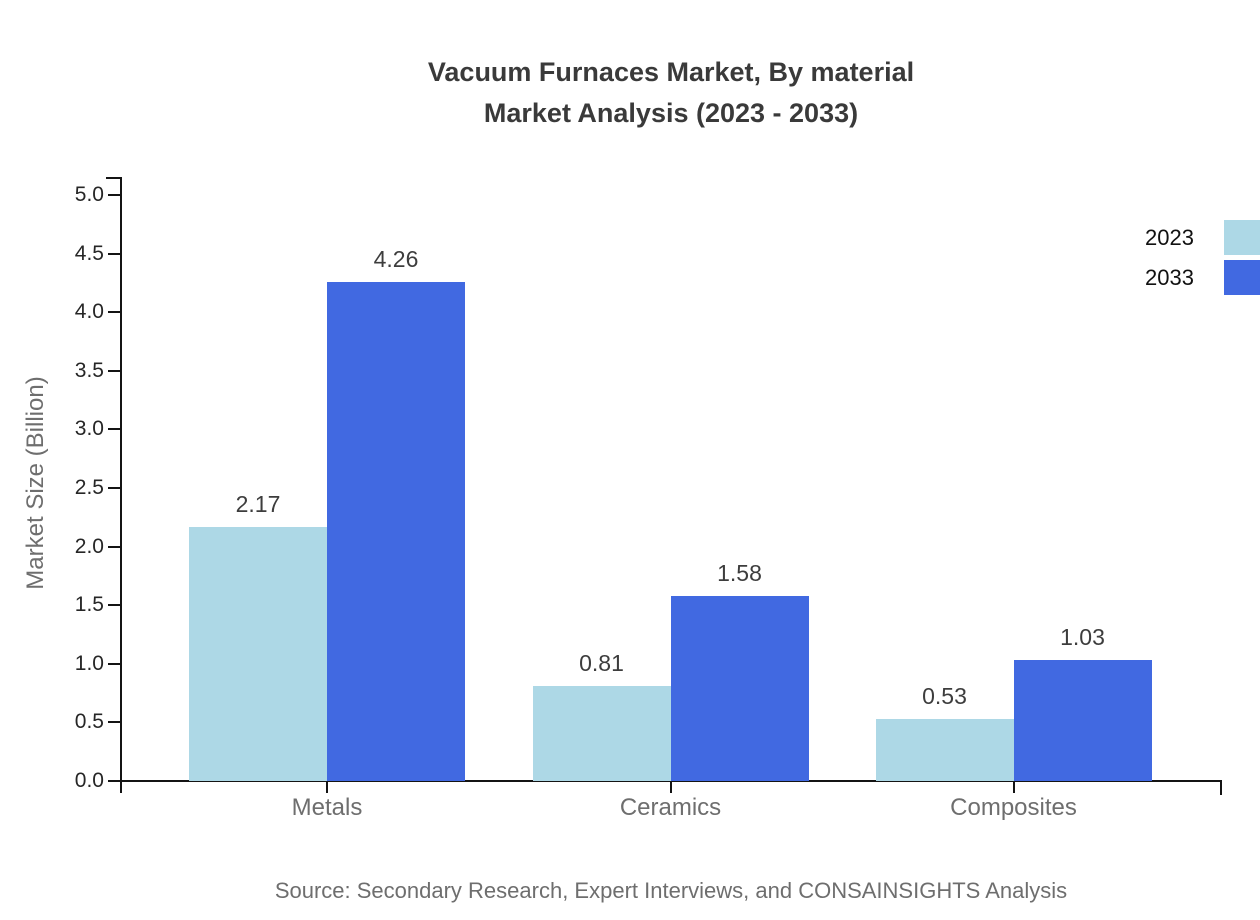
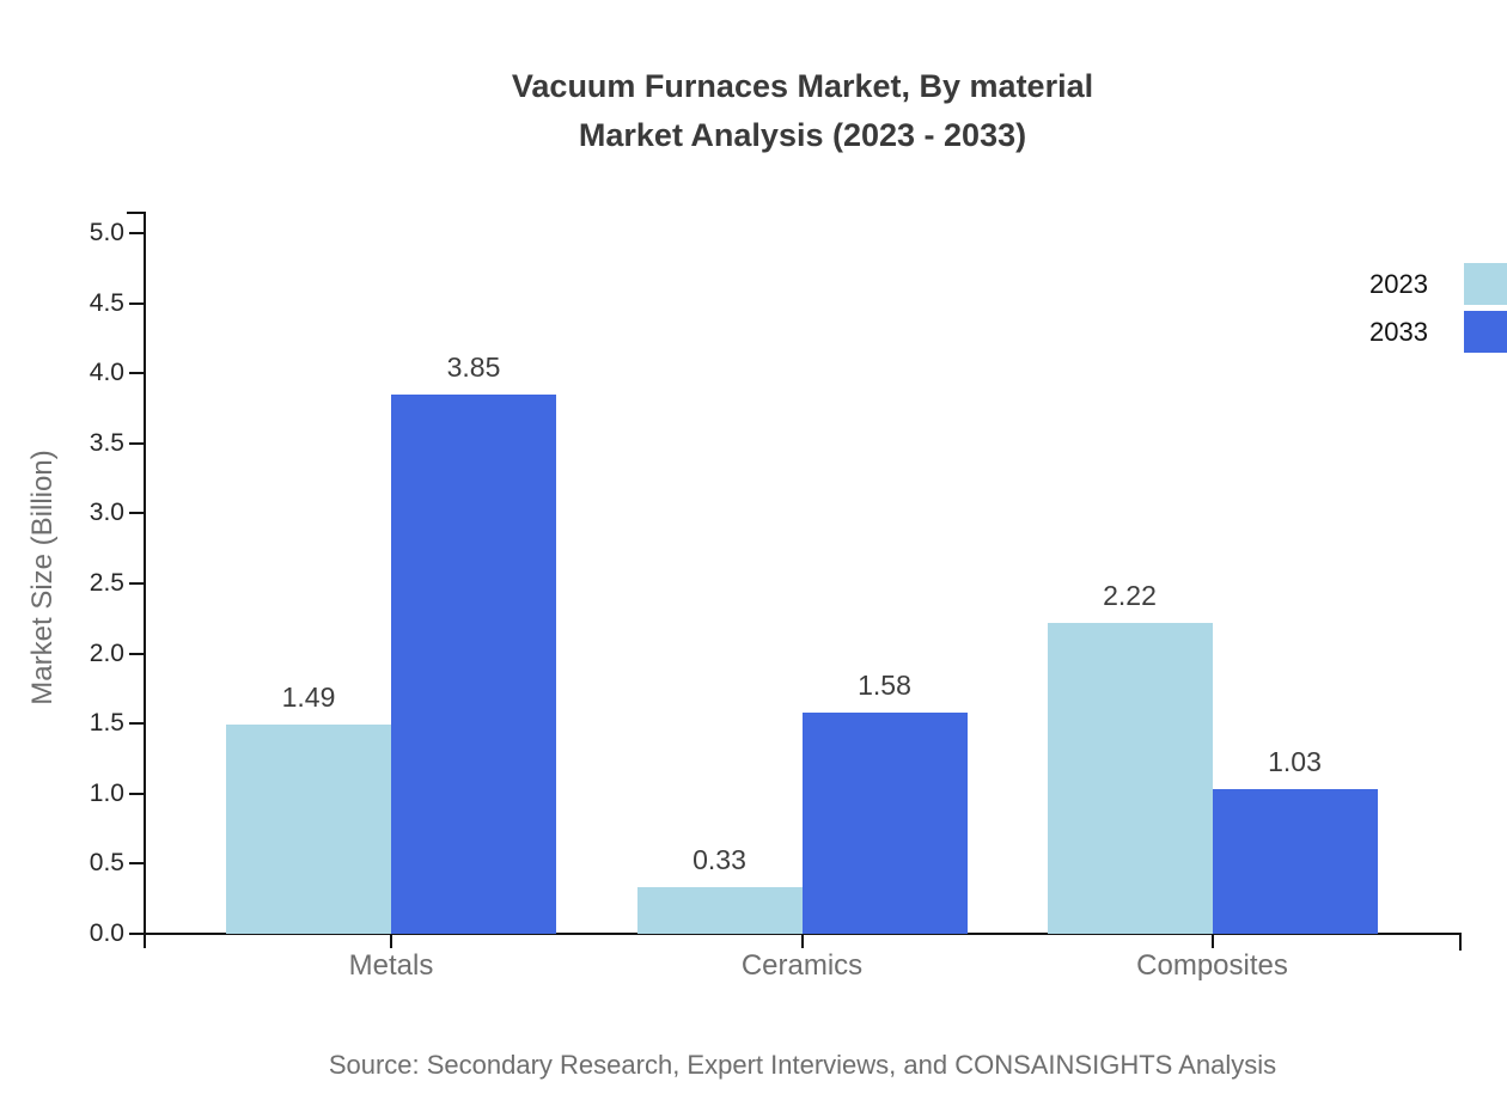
2023/Metals: 2.17 -> 1.49
2033/Metals: 4.26 -> 3.85
2023/Ceramics: 0.81 -> 0.33
2023/Composites: 0.53 -> 2.22
